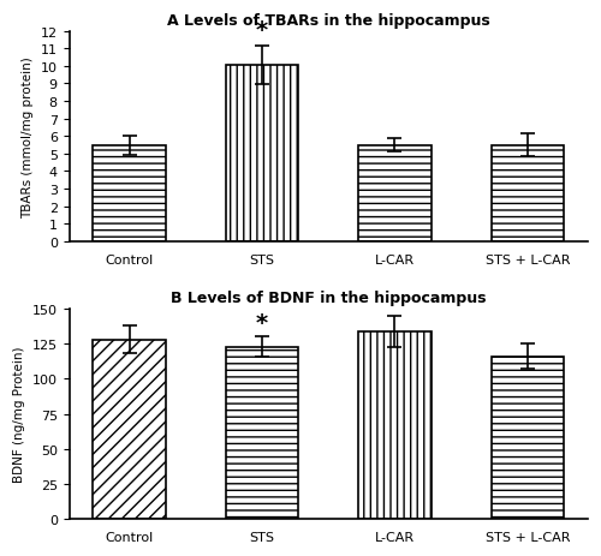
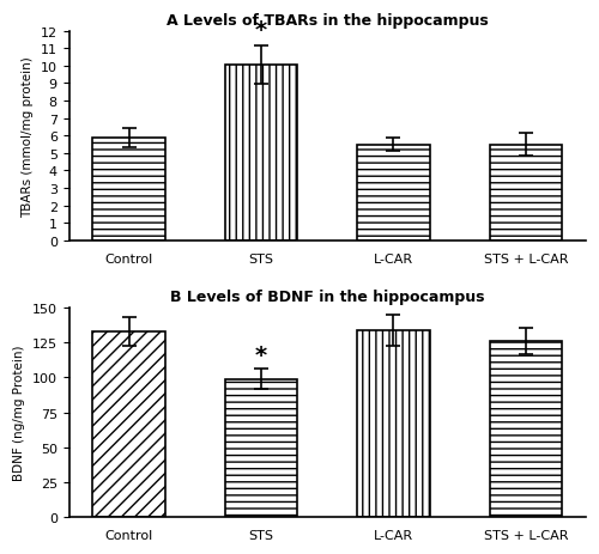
A Levels of TBARs in the hippocampus/Control: 5.5 -> 5.9
B Levels of BDNF in the hippocampus/Control: 128 -> 133
B Levels of BDNF in the hippocampus/STS: 123 -> 99
B Levels of BDNF in the hippocampus/STS + L-CAR: 116 -> 126
